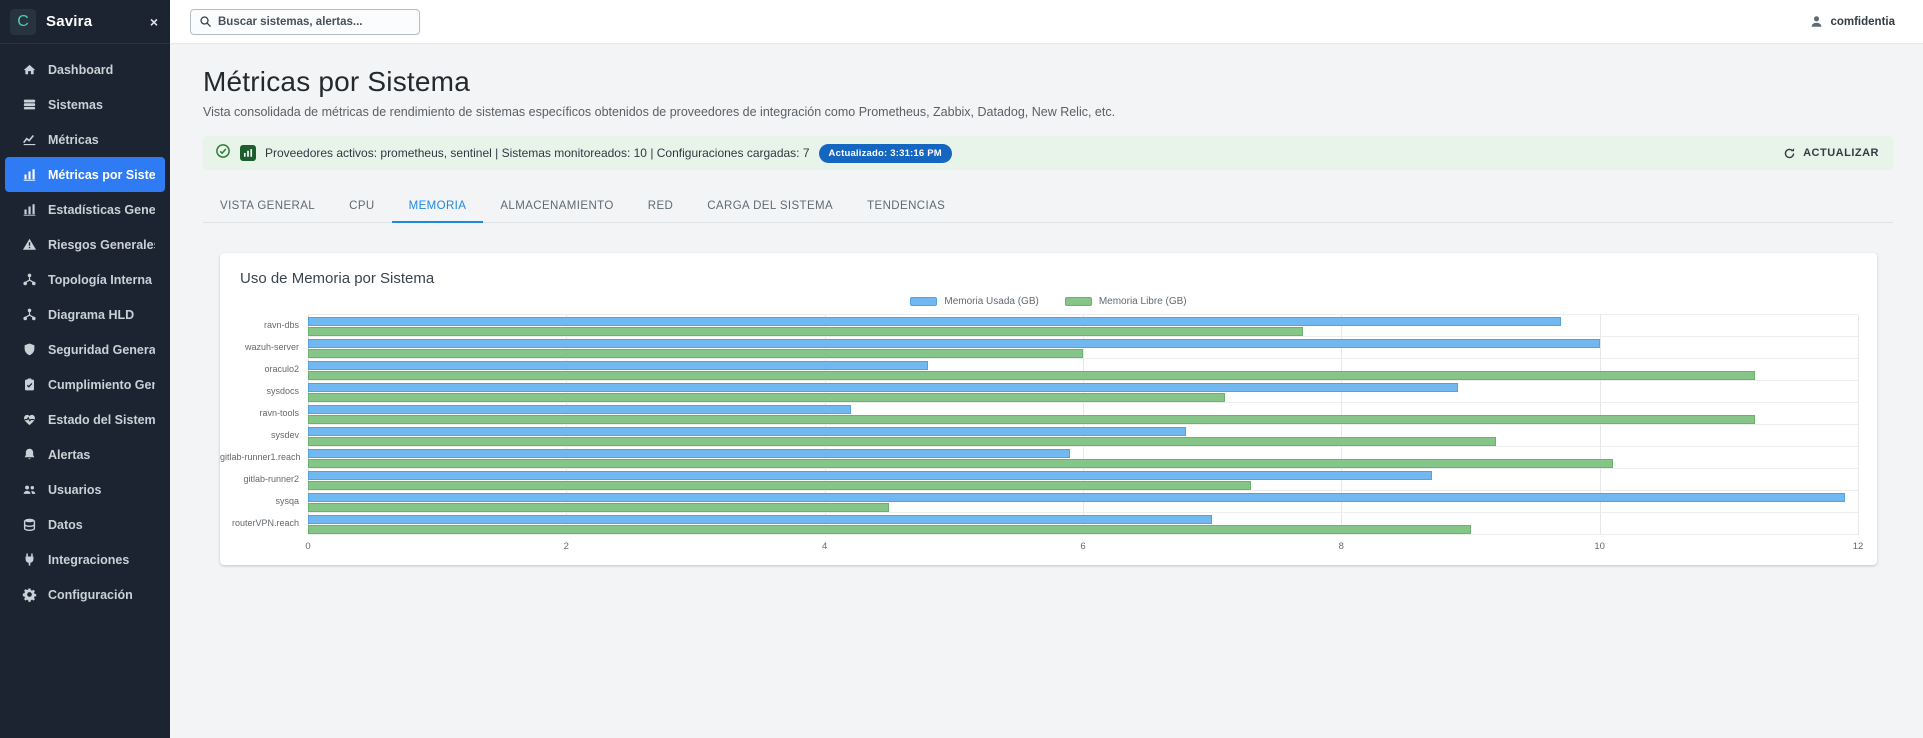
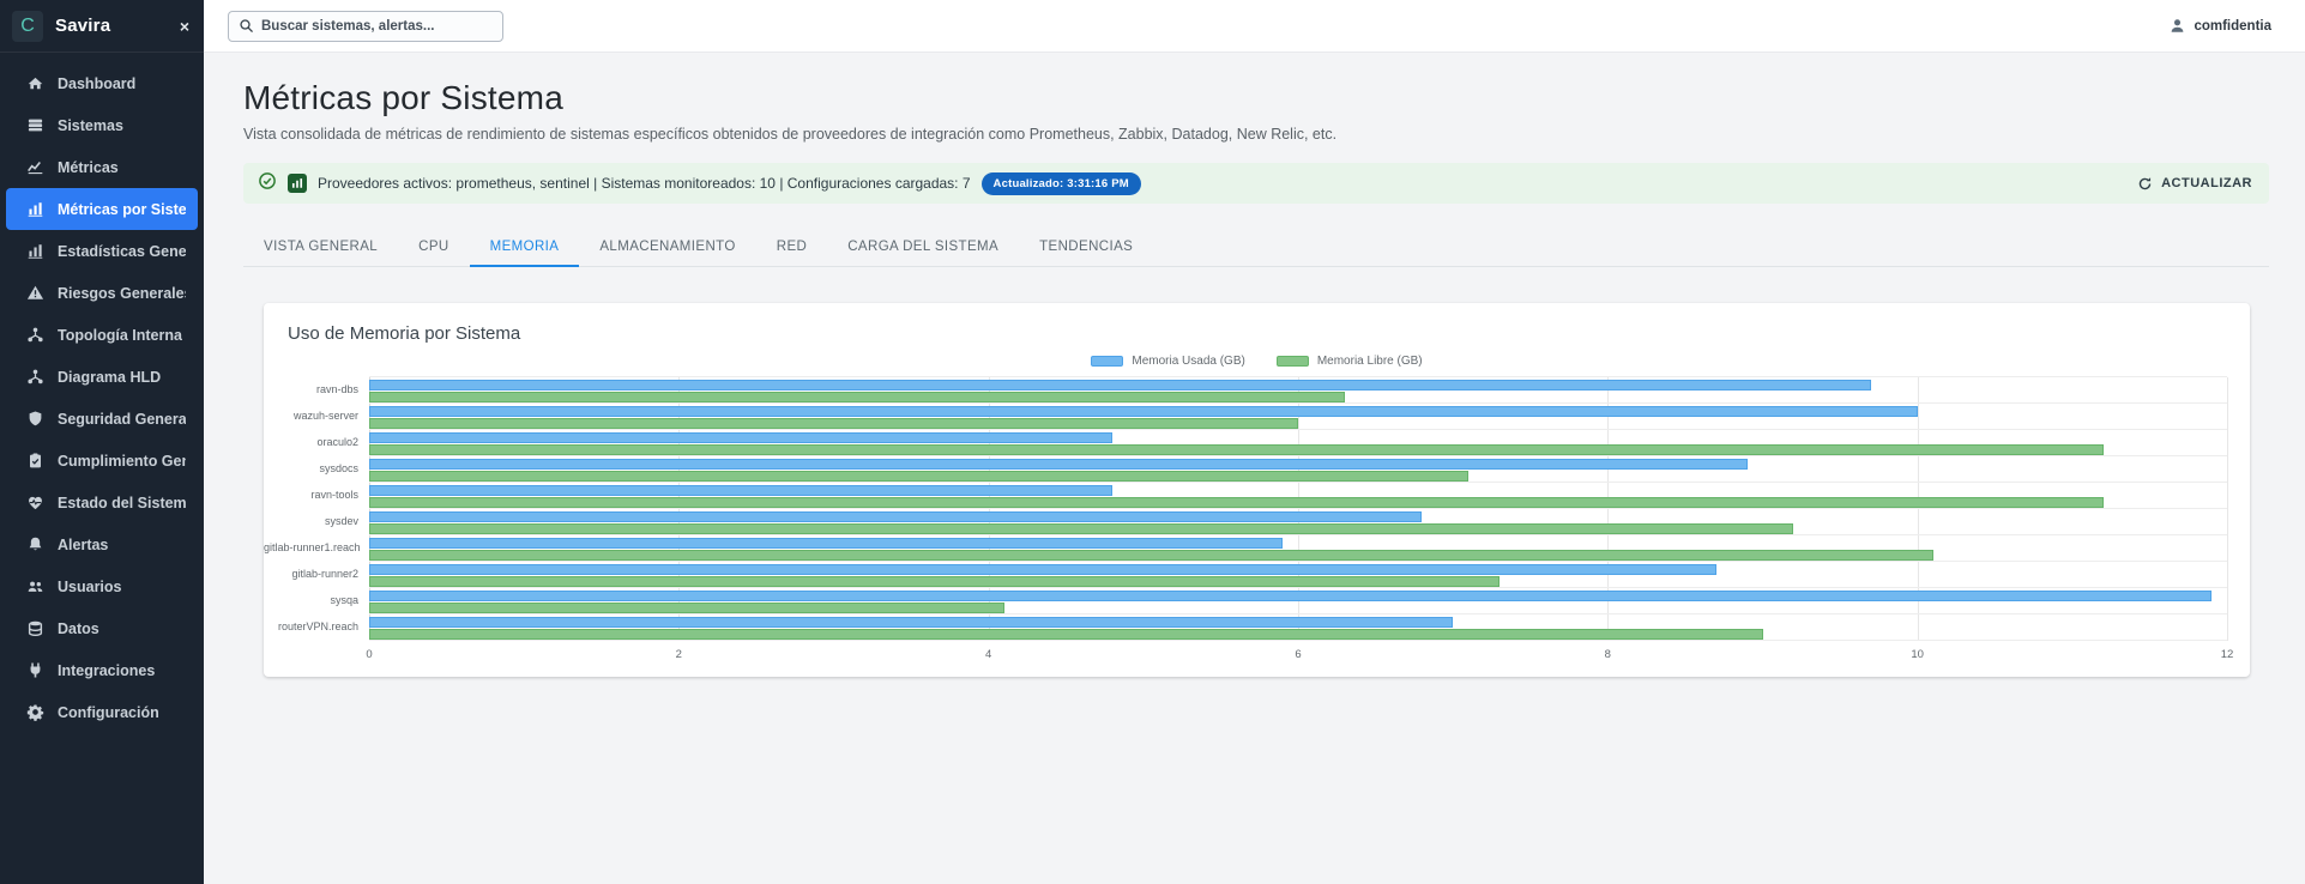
Memoria Libre (GB)/ravn-dbs: 7.7 -> 6.3
Memoria Usada (GB)/ravn-tools: 4.2 -> 4.8
Memoria Libre (GB)/sysqa: 4.5 -> 4.1
